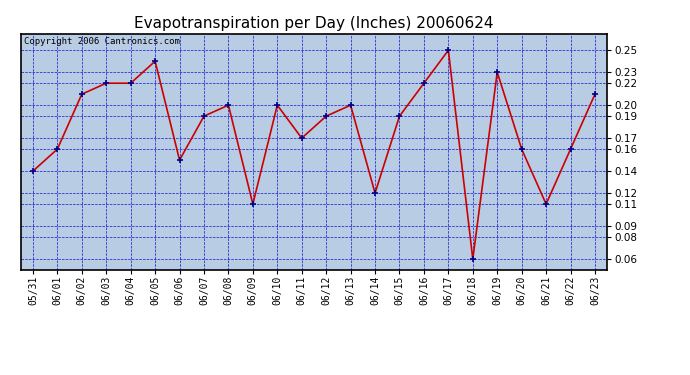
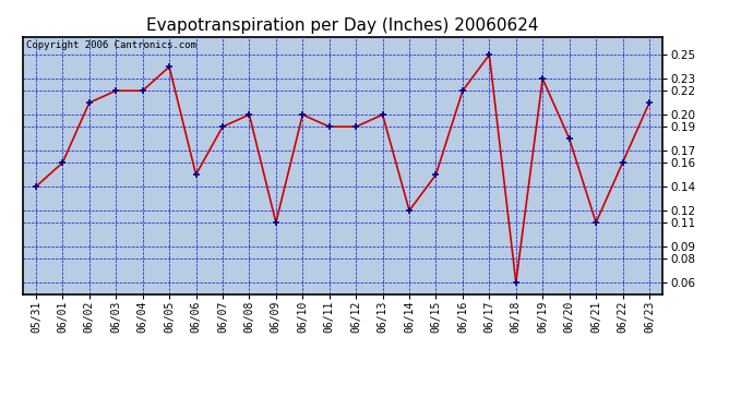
06/11: 0.17 -> 0.19
06/15: 0.19 -> 0.15
06/20: 0.16 -> 0.18
